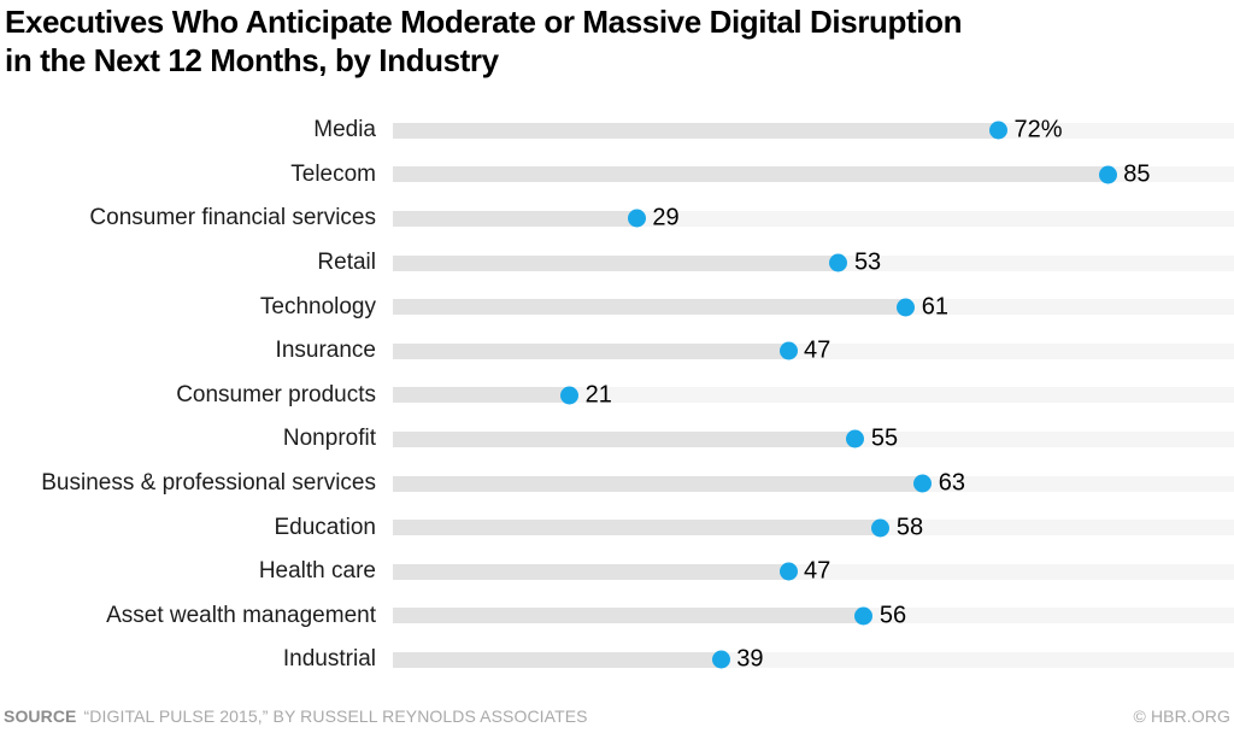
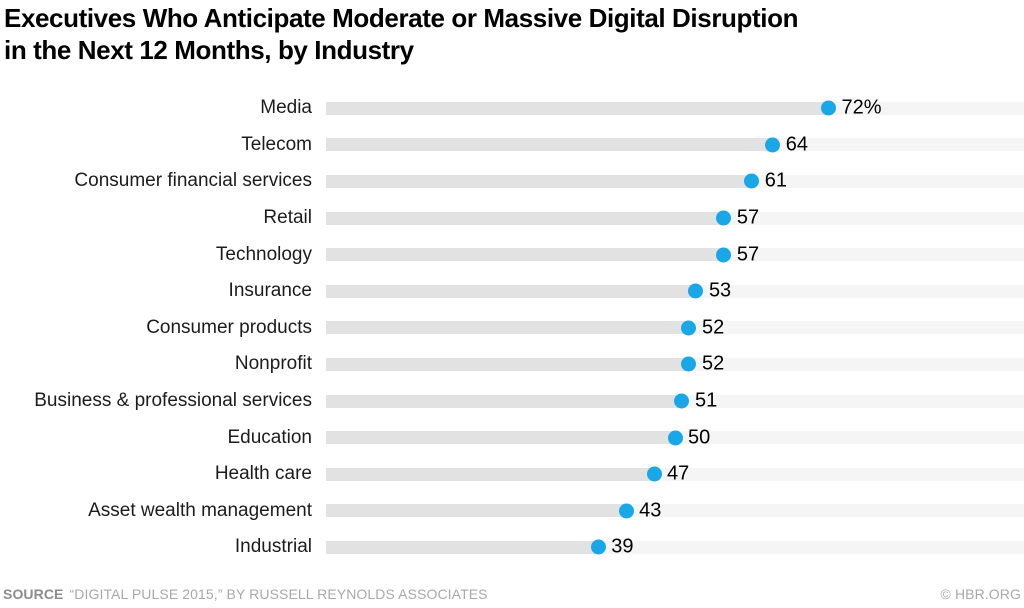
Telecom: 85 -> 64
Consumer financial services: 29 -> 61
Retail: 53 -> 57
Technology: 61 -> 57
Insurance: 47 -> 53
Consumer products: 21 -> 52
Nonprofit: 55 -> 52
Business & professional services: 63 -> 51
Education: 58 -> 50
Asset wealth management: 56 -> 43
